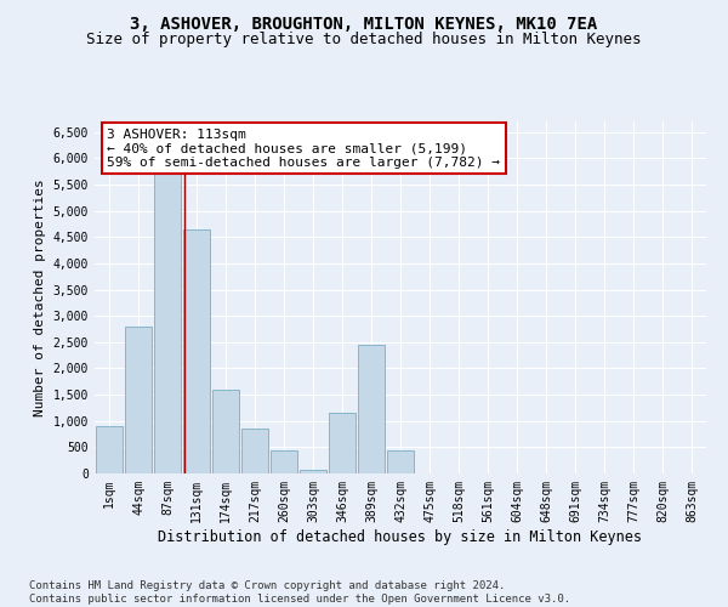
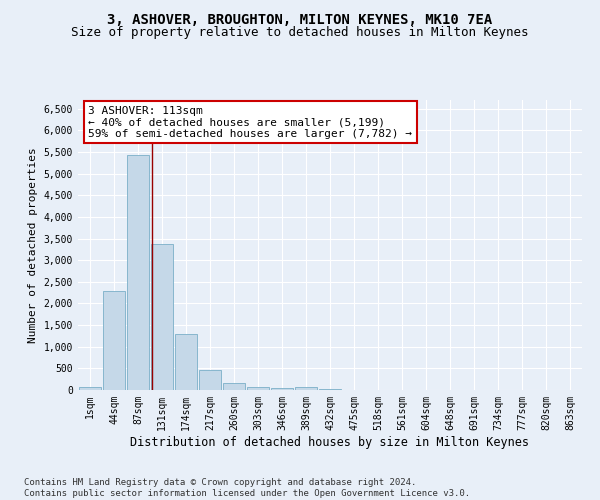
1sqm: 900 -> 60
44sqm: 2,800 -> 2,280
87sqm: 5,700 -> 5,440
131sqm: 4,650 -> 3,380
174sqm: 1,600 -> 1,300
217sqm: 850 -> 470
260sqm: 450 -> 160
346sqm: 1,150 -> 50
389sqm: 2,450 -> 60
432sqm: 450 -> 30
